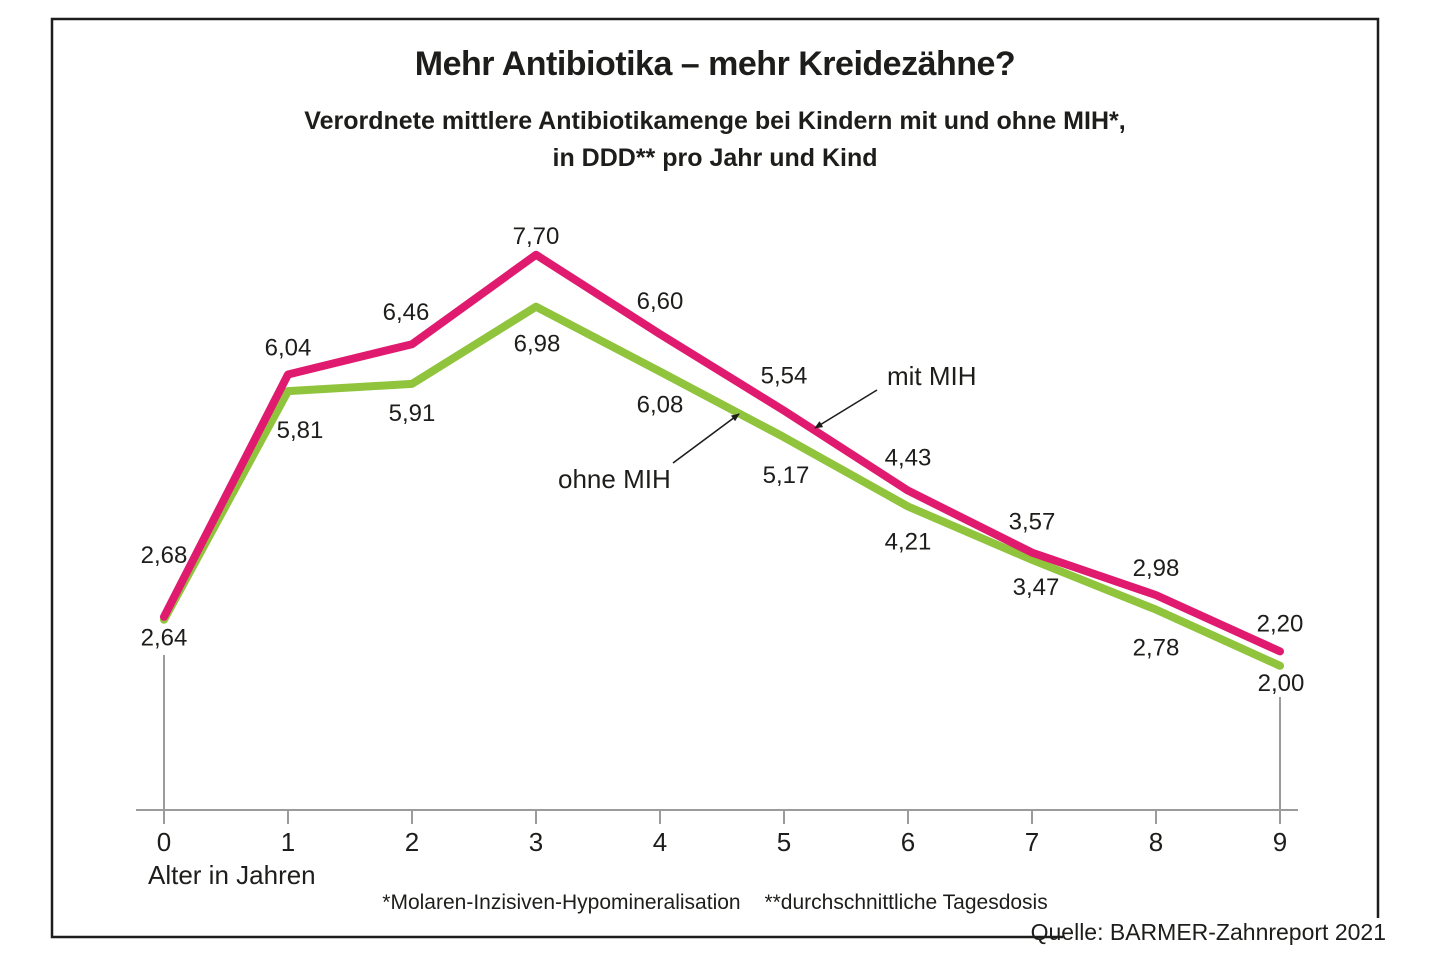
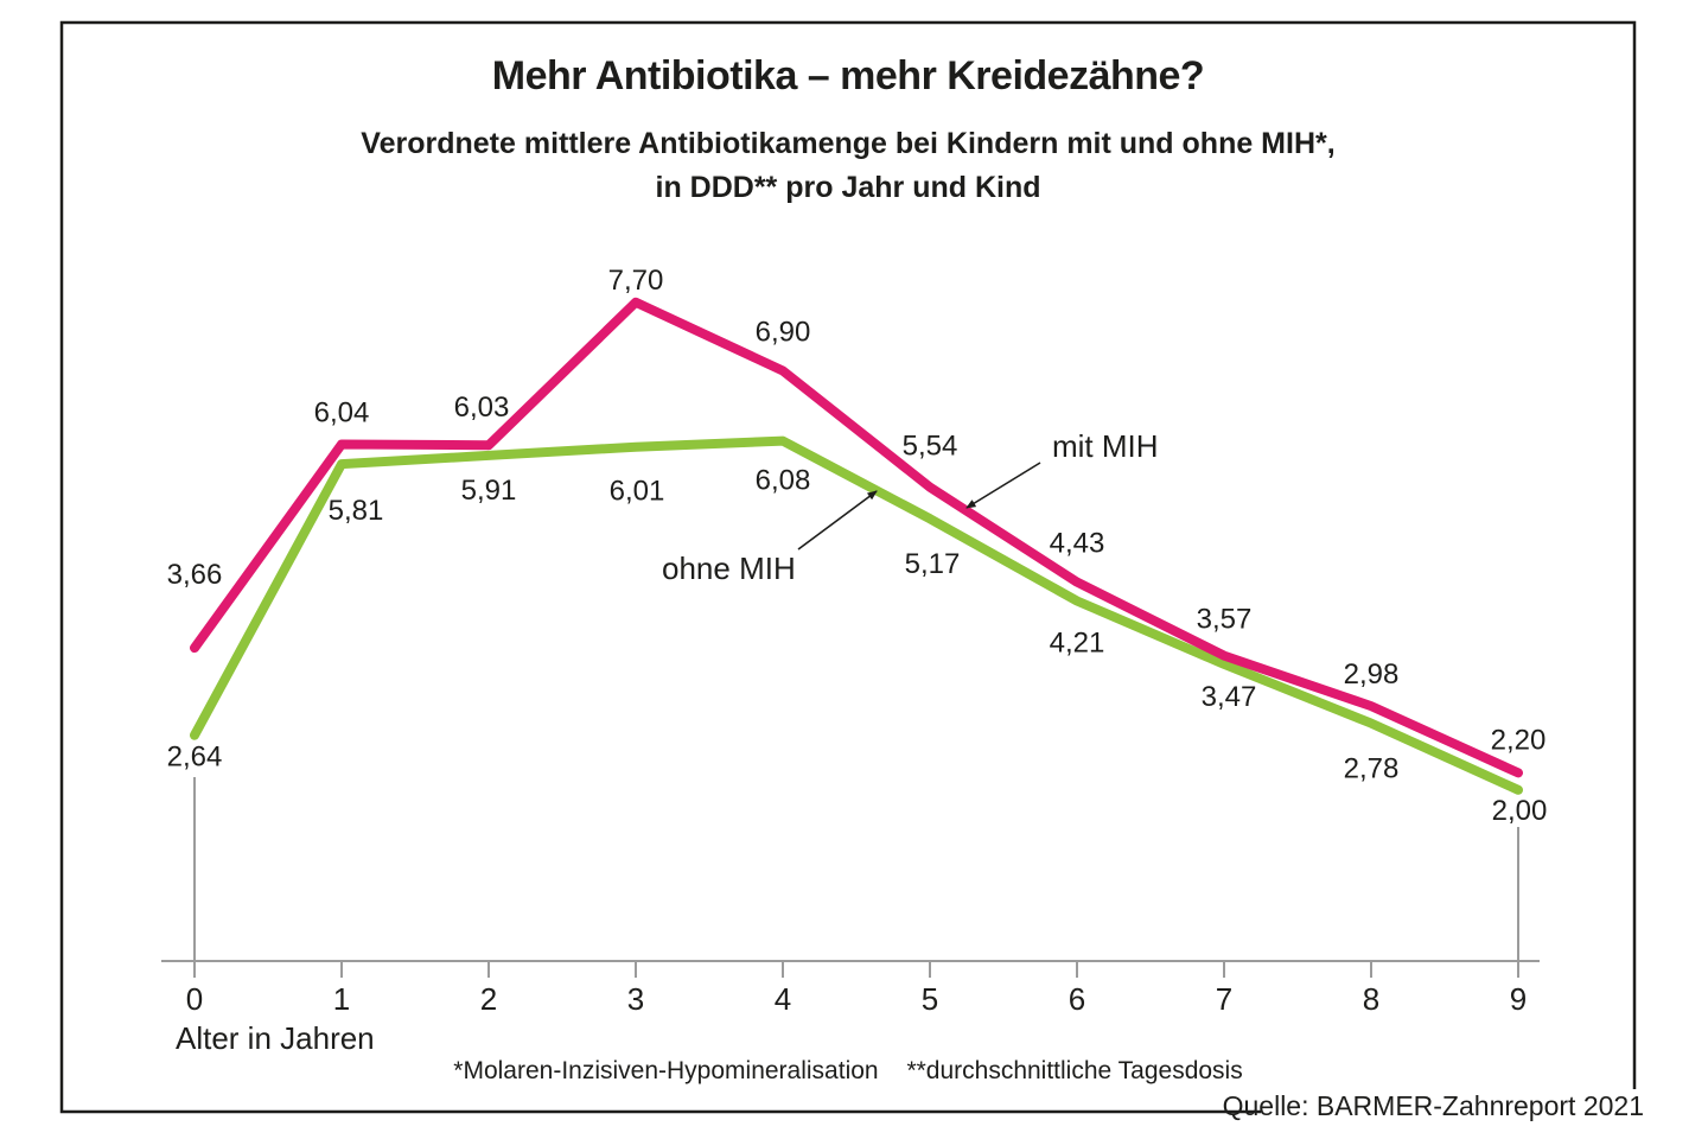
mit MIH/0: 2,68 -> 3,66
mit MIH/2: 6,46 -> 6,03
ohne MIH/3: 6,98 -> 6,01
mit MIH/4: 6,60 -> 6,90
